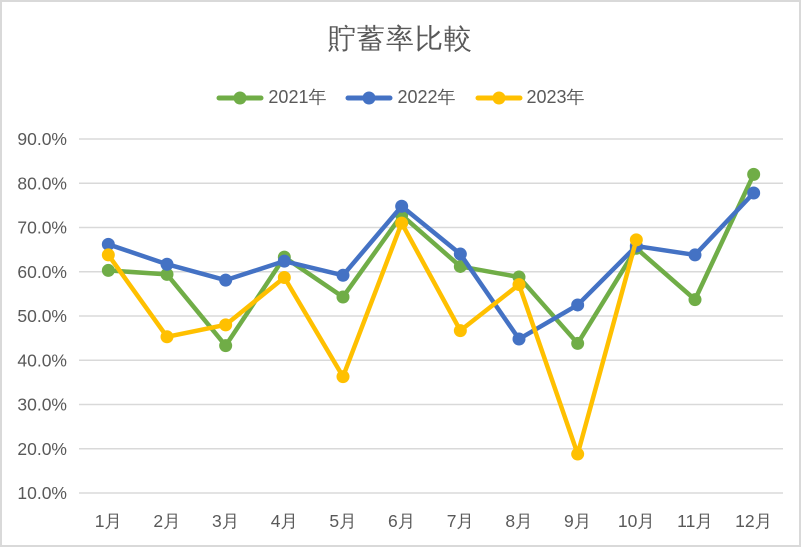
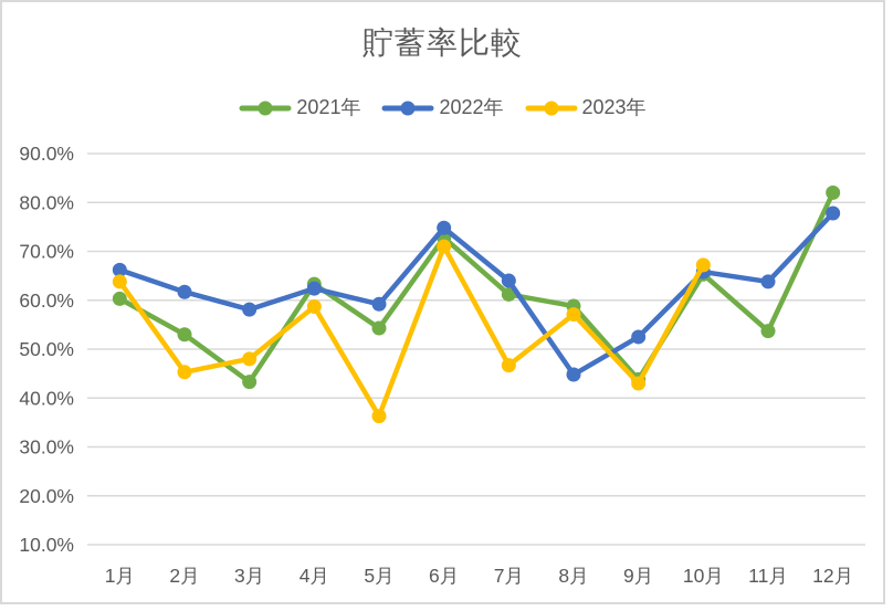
2021年/2月: 59% -> 53%
2023年/9月: 19% -> 43%
